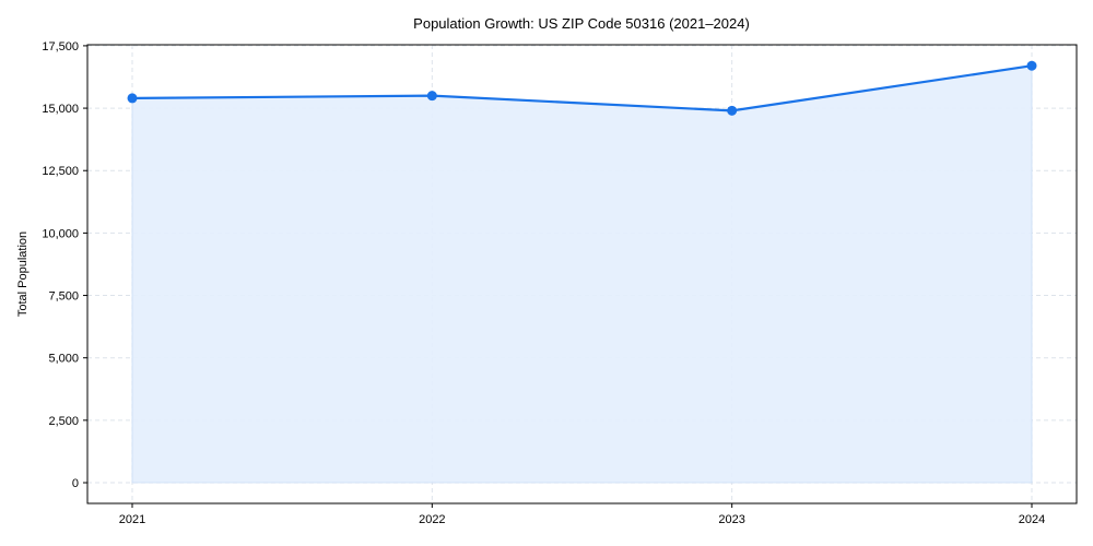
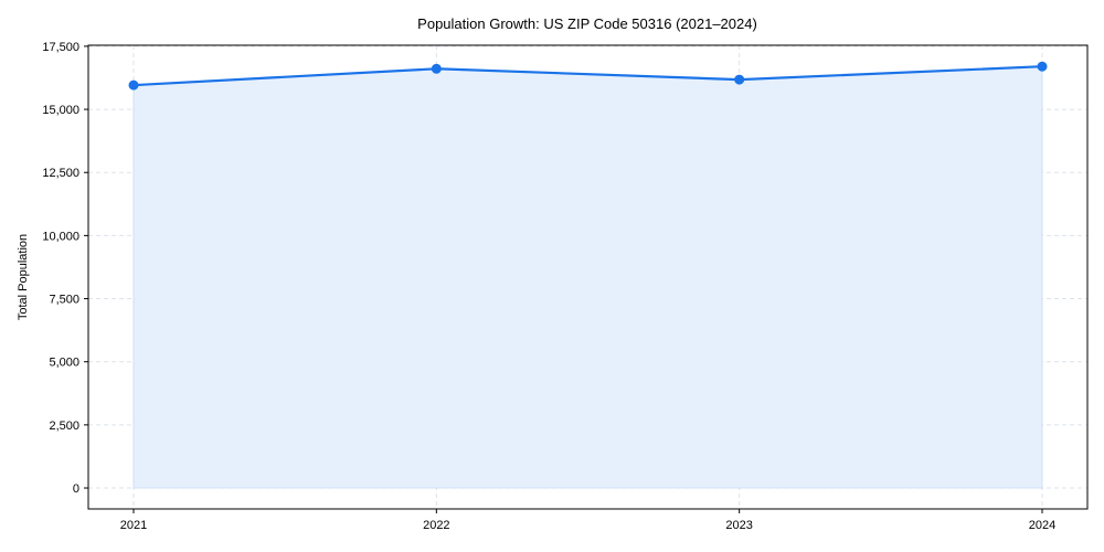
2021: 15400 -> 16000
2022: 15500 -> 16600
2023: 14900 -> 16200
